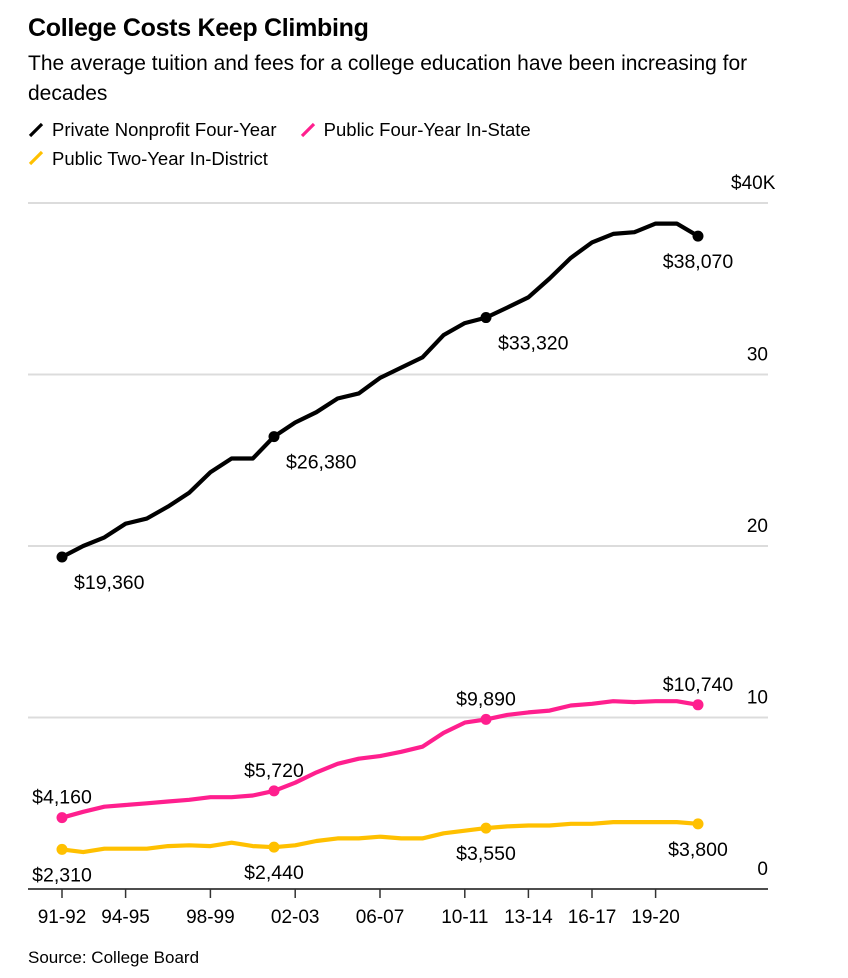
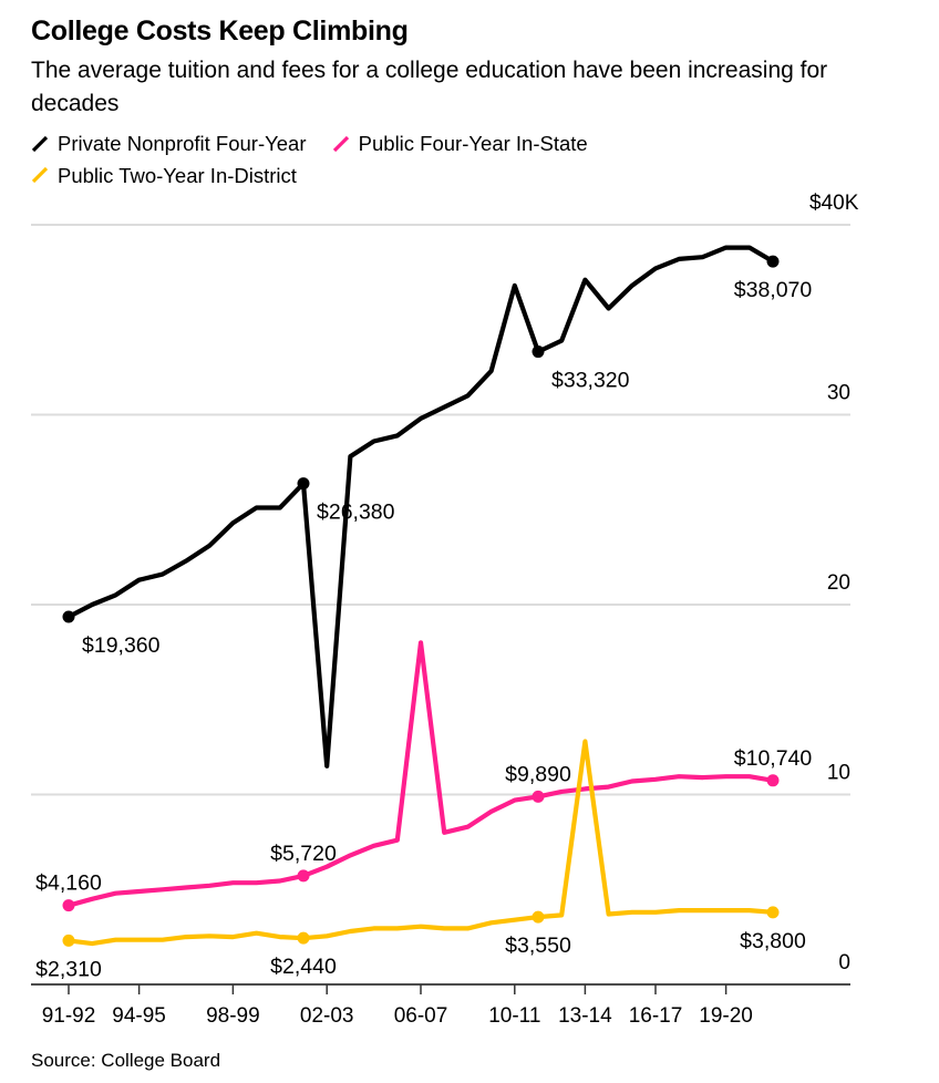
Private Nonprofit Four-Year/02-03: 27.2 -> 11.5
Public Four-Year In-State/06-07: 7.8 -> 18.0
Private Nonprofit Four-Year/10-11: 33.0 -> 36.8
Private Nonprofit Four-Year/13-14: 34.5 -> 37.1
Public Two-Year In-District/13-14: 3.7 -> 12.8
